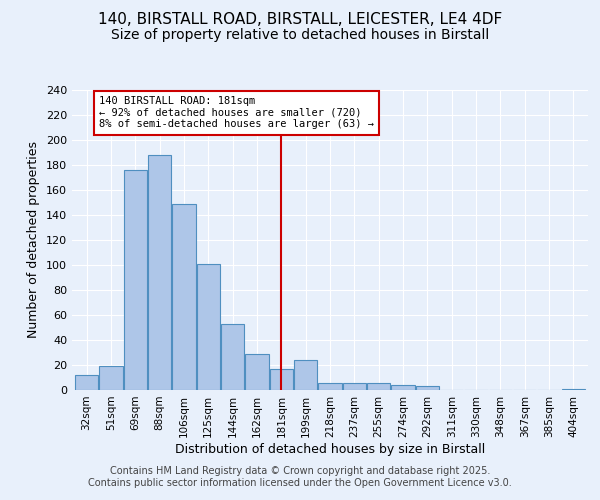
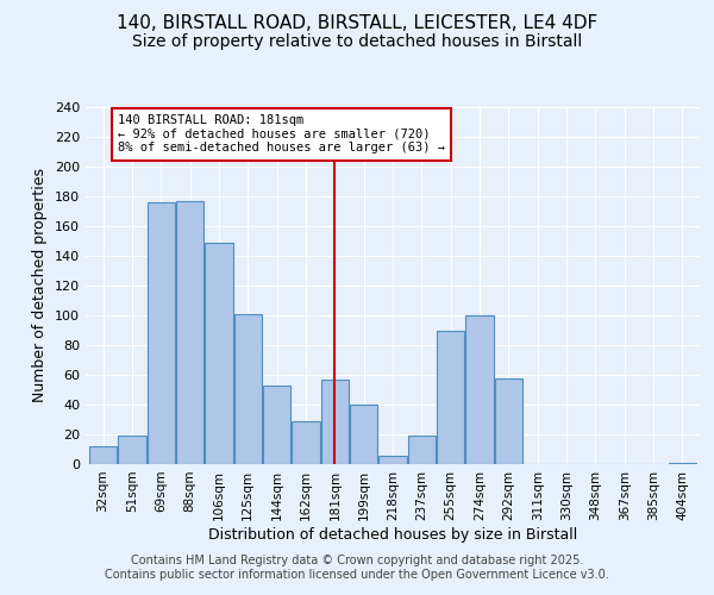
88sqm: 188 -> 177
181sqm: 17 -> 57
199sqm: 24 -> 40
237sqm: 6 -> 19
255sqm: 6 -> 90
274sqm: 4 -> 100
292sqm: 3 -> 58
